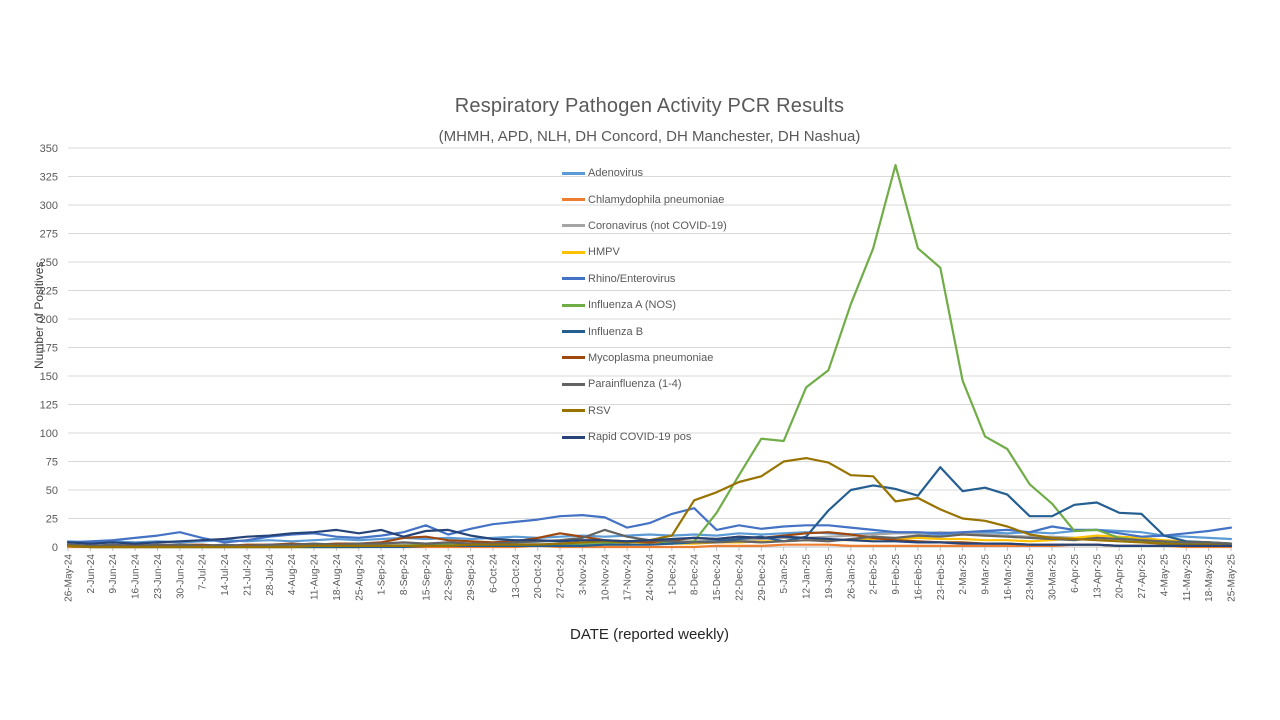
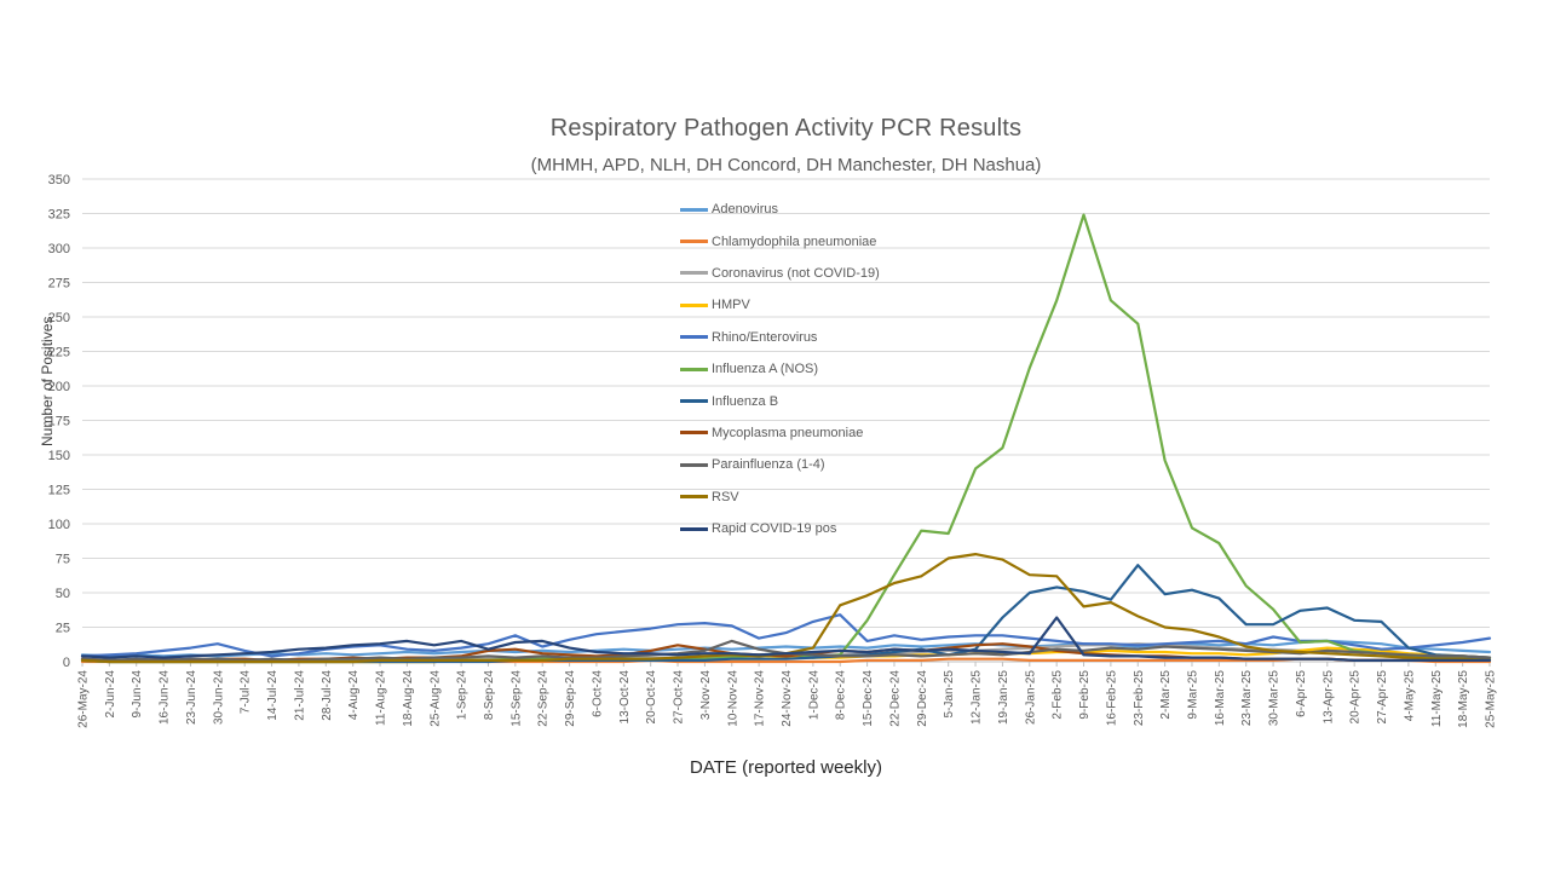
Rapid COVID-19 pos/2-Feb-25: 5 -> 32
Influenza A (NOS)/9-Feb-25: 335 -> 324
